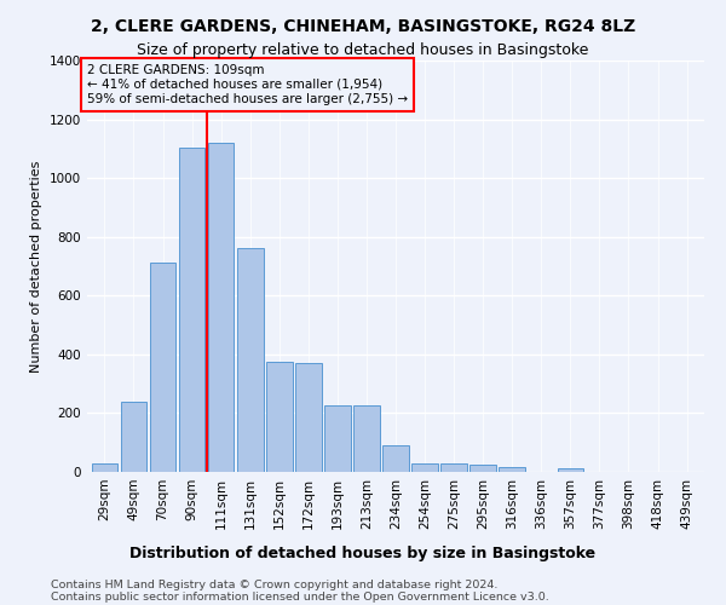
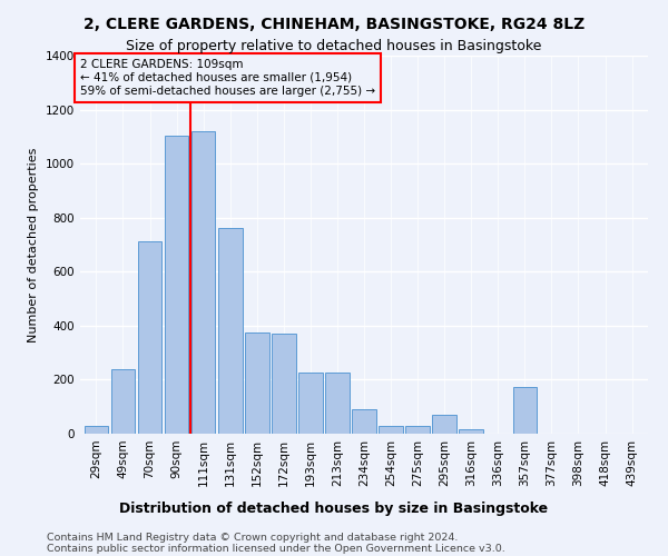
295sqm: 25 -> 70
357sqm: 12 -> 175
